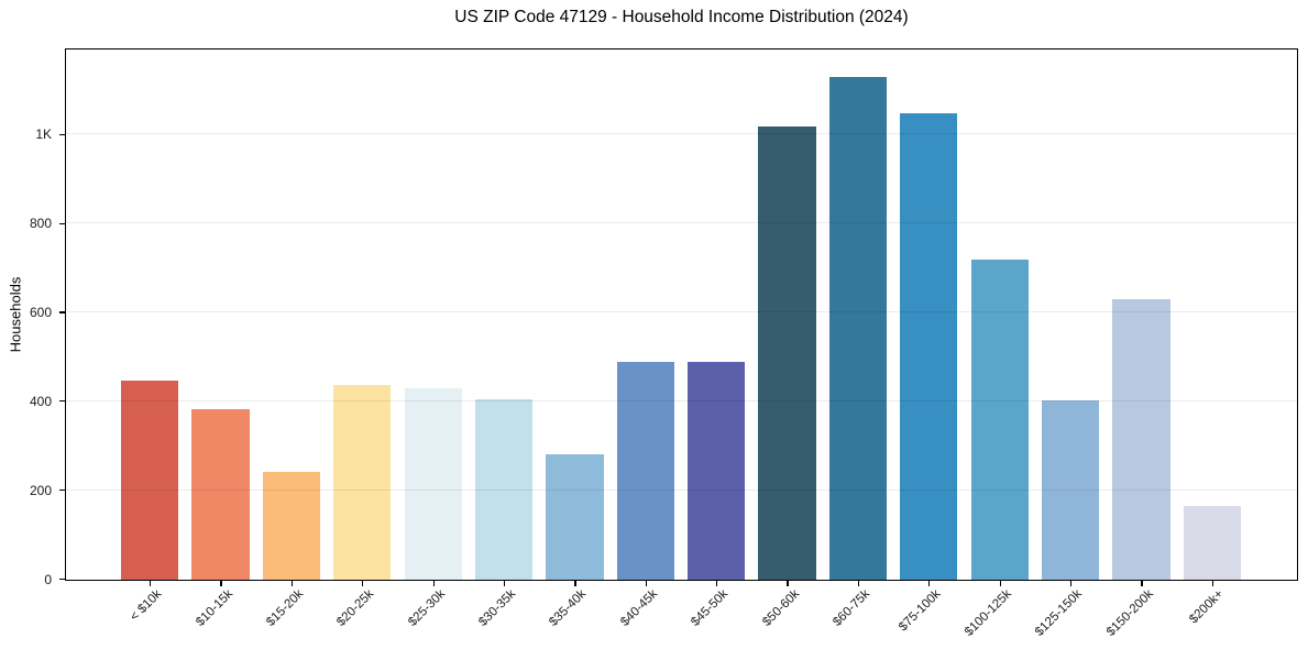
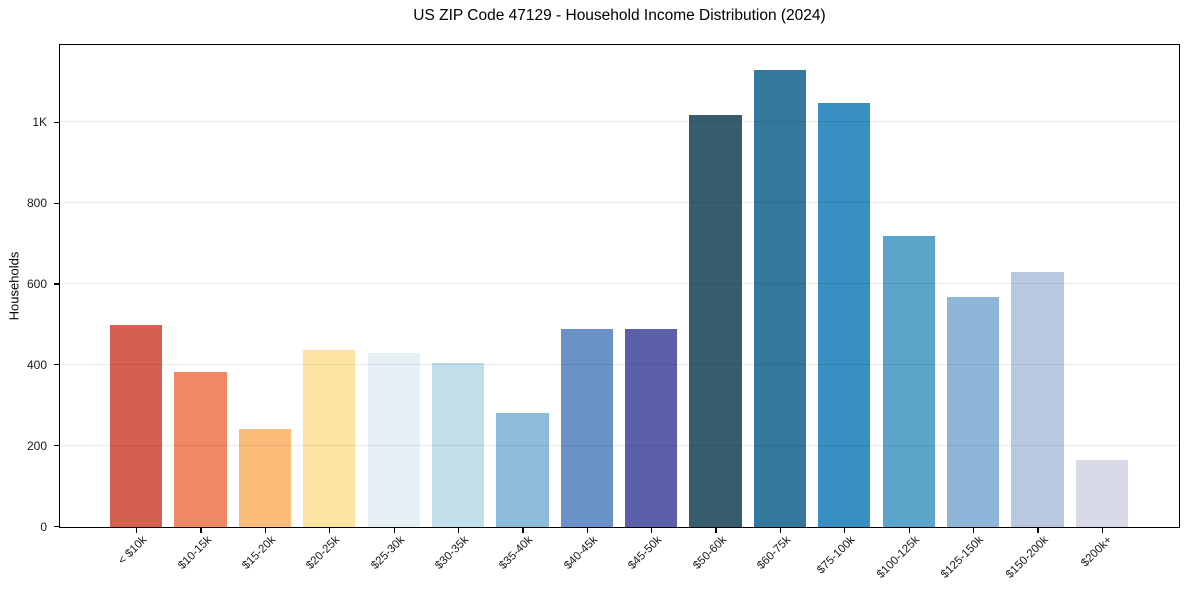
< $10k: 450 -> 500
$125-150k: 400 -> 570
